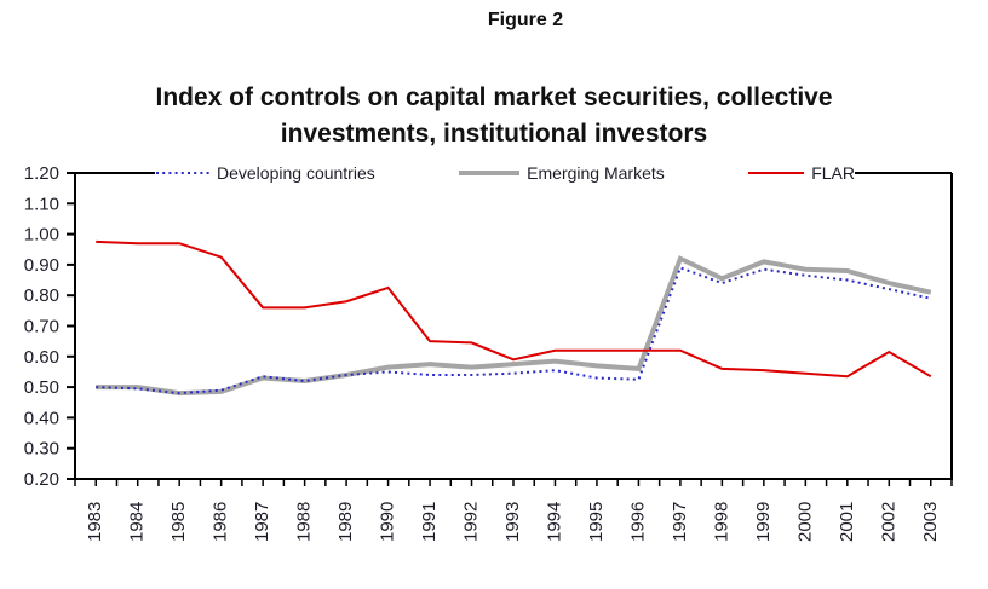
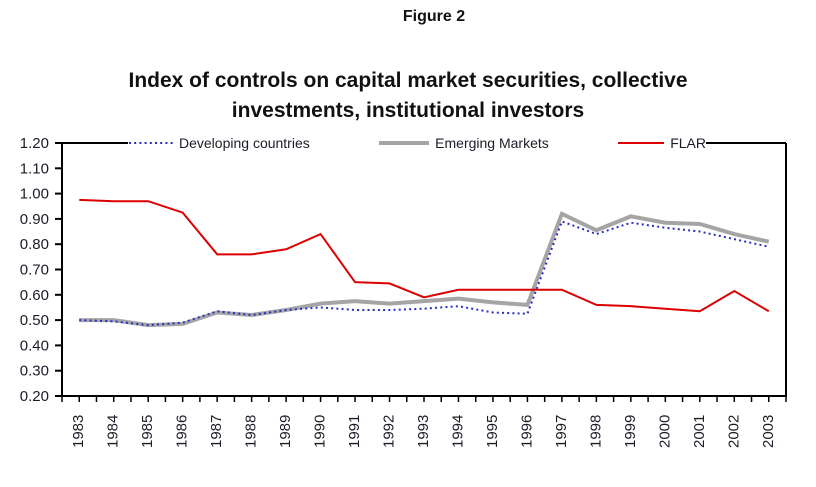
FLAR/1990: 0.82 -> 0.84
